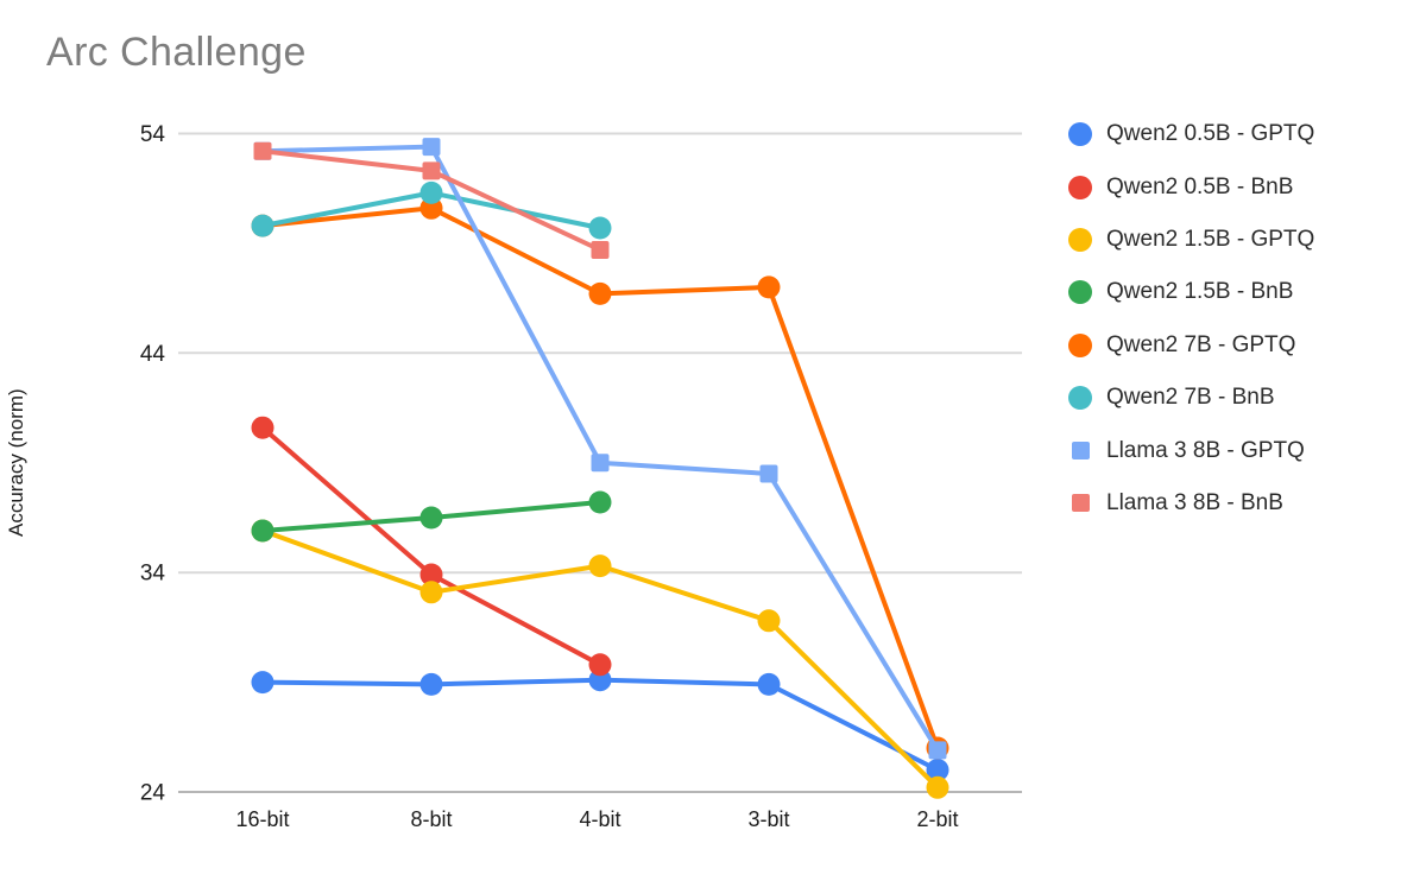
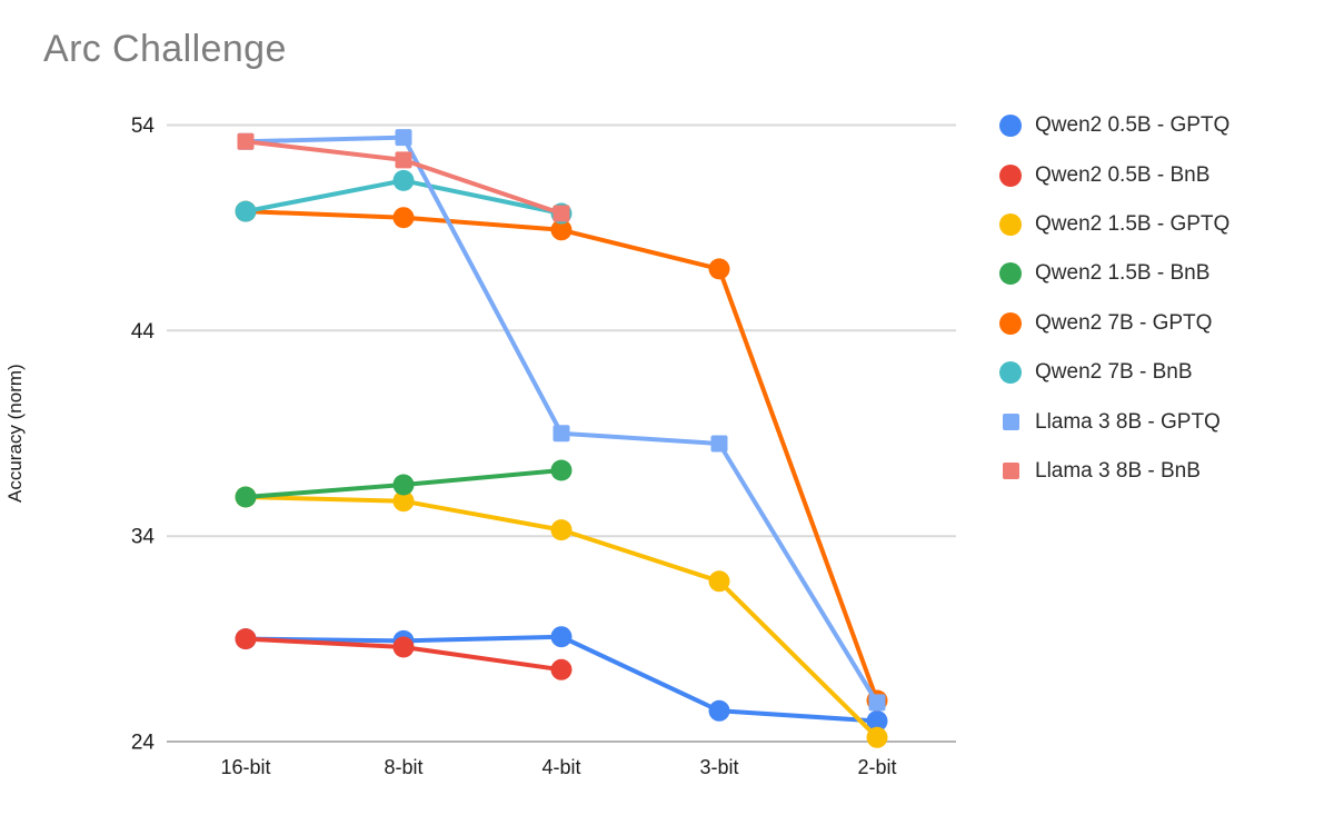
Qwen2 0.5B - BnB/16-bit: 40.6 -> 29.0
Qwen2 0.5B - BnB/8-bit: 33.9 -> 28.6
Qwen2 1.5B - GPTQ/8-bit: 33.1 -> 35.7
Qwen2 7B - GPTQ/8-bit: 50.6 -> 49.5
Qwen2 0.5B - BnB/4-bit: 29.8 -> 27.5
Qwen2 7B - GPTQ/4-bit: 46.7 -> 48.9
Llama 3 8B - BnB/4-bit: 48.7 -> 49.7
Qwen2 0.5B - GPTQ/3-bit: 28.9 -> 25.5
